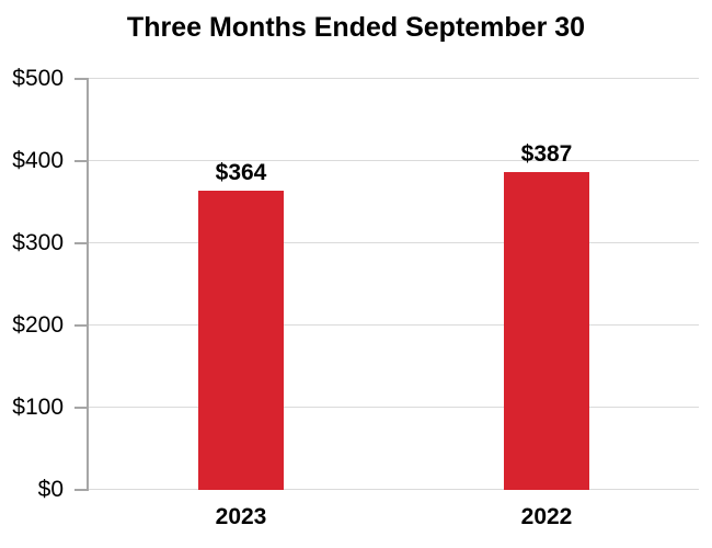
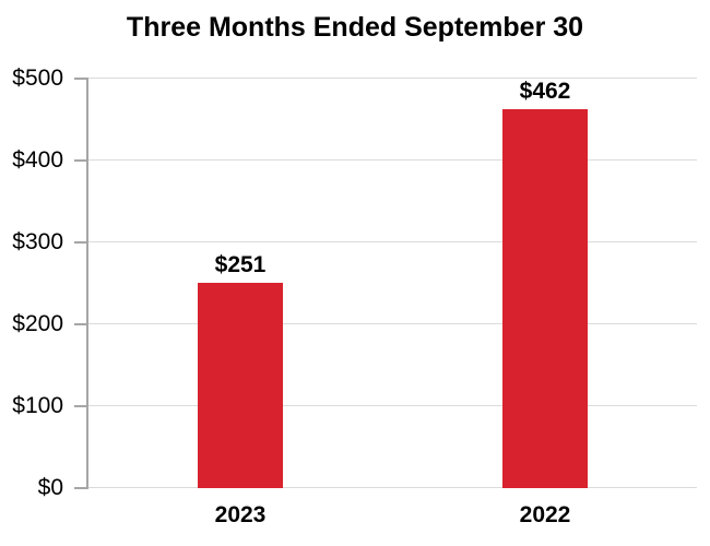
2023: $364 -> $251
2022: $387 -> $462
